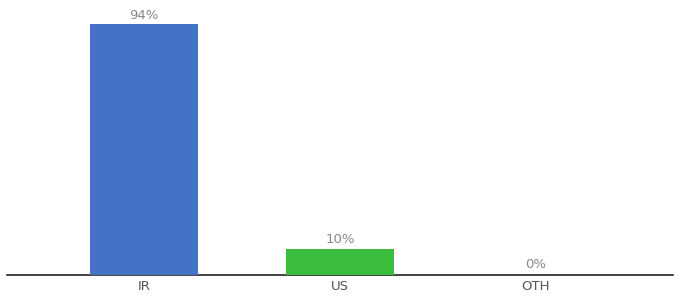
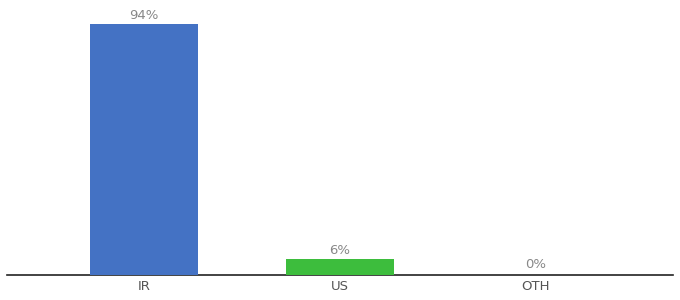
US: 10% -> 6%
